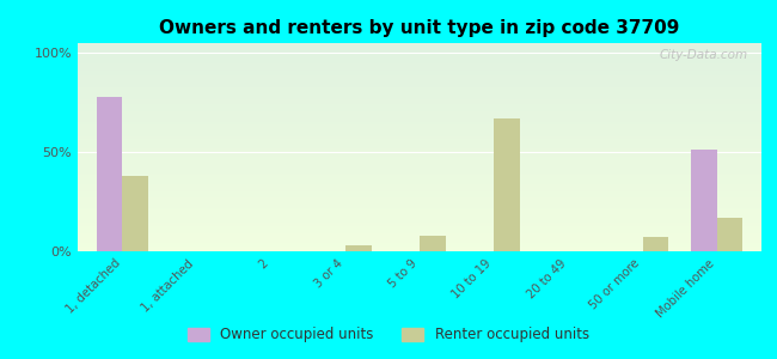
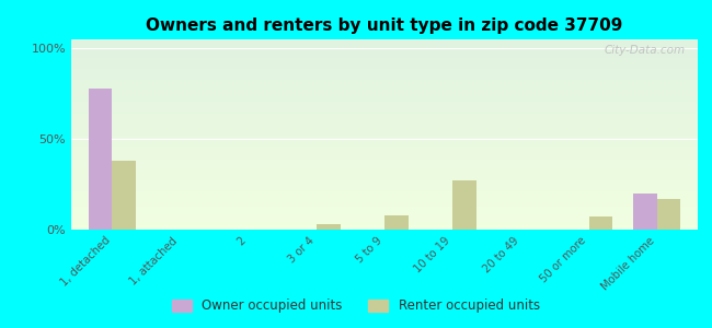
Renter occupied units/10 to 19: 67% -> 27%
Owner occupied units/Mobile home: 51% -> 20%
